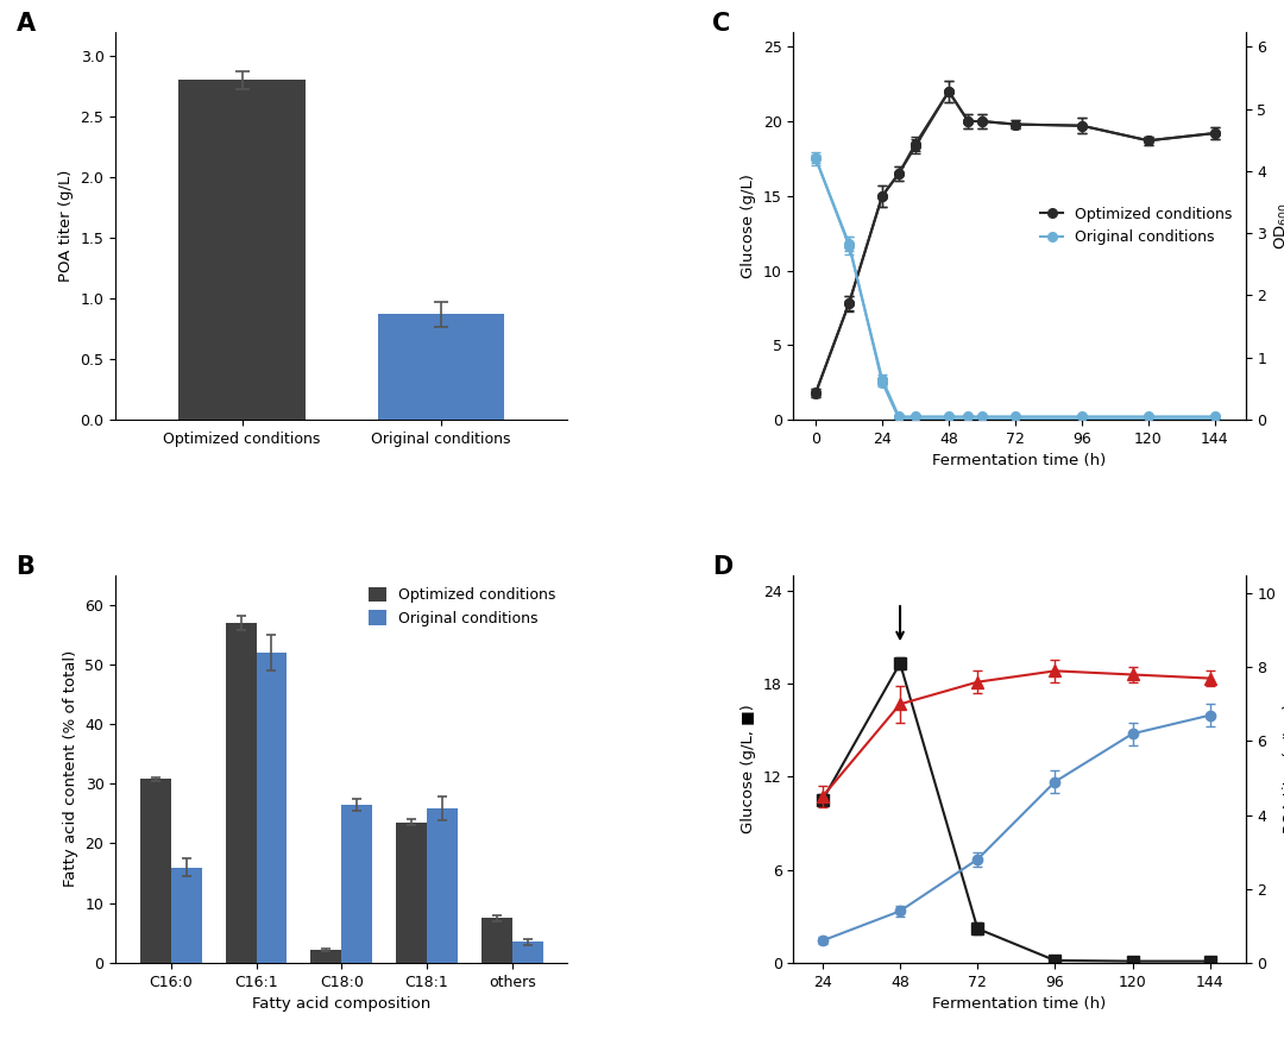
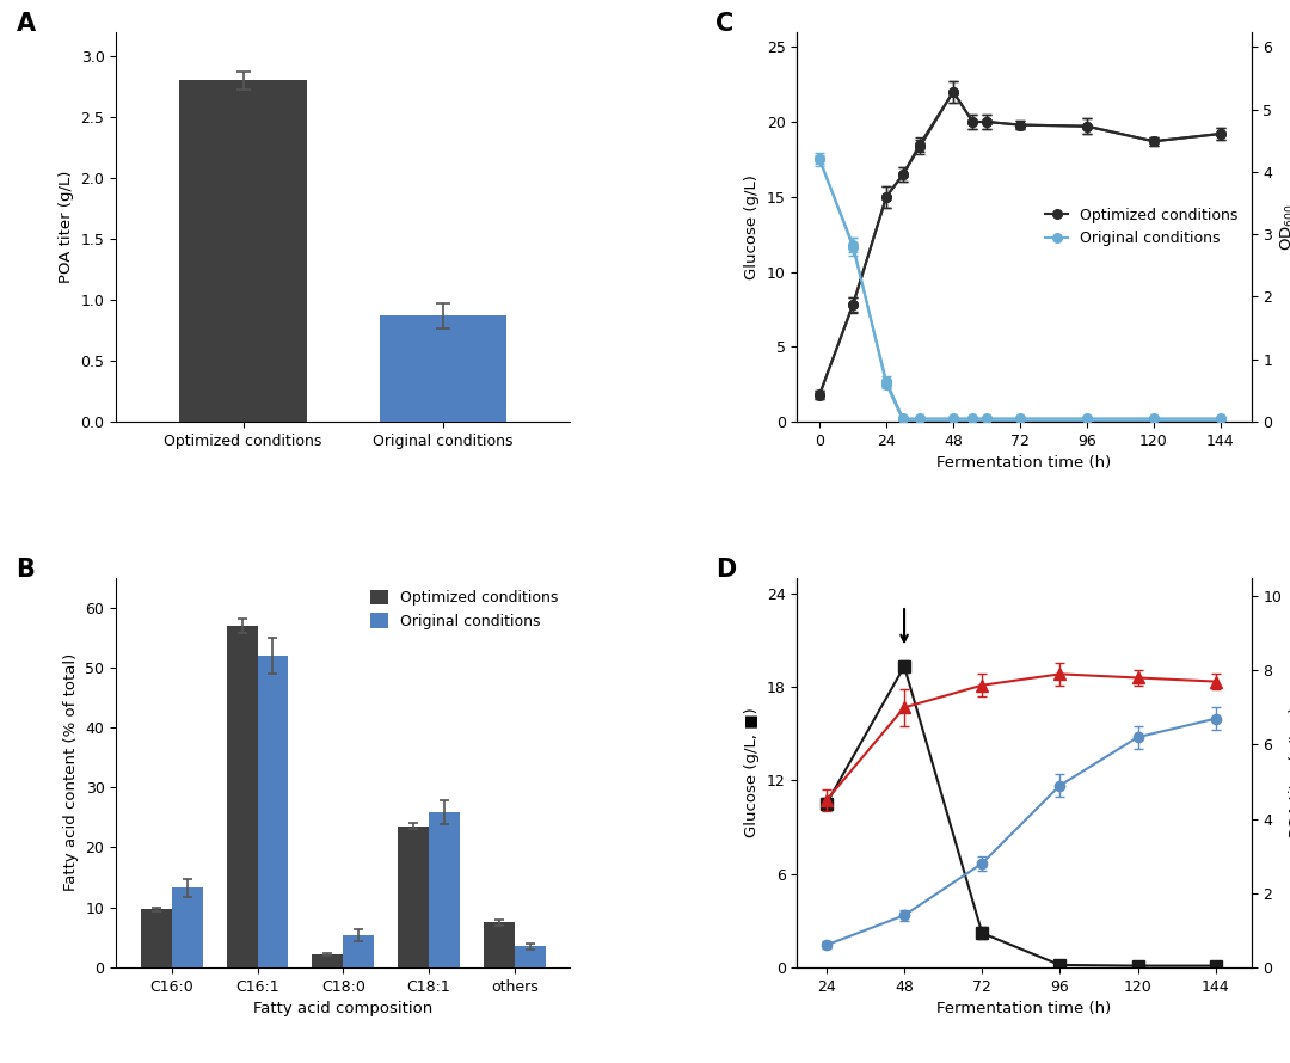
Optimized conditions/C16:0: 30.8 -> 9.7
Original conditions/C16:0: 16.0 -> 13.3
Original conditions/C18:0: 26.4 -> 5.3
